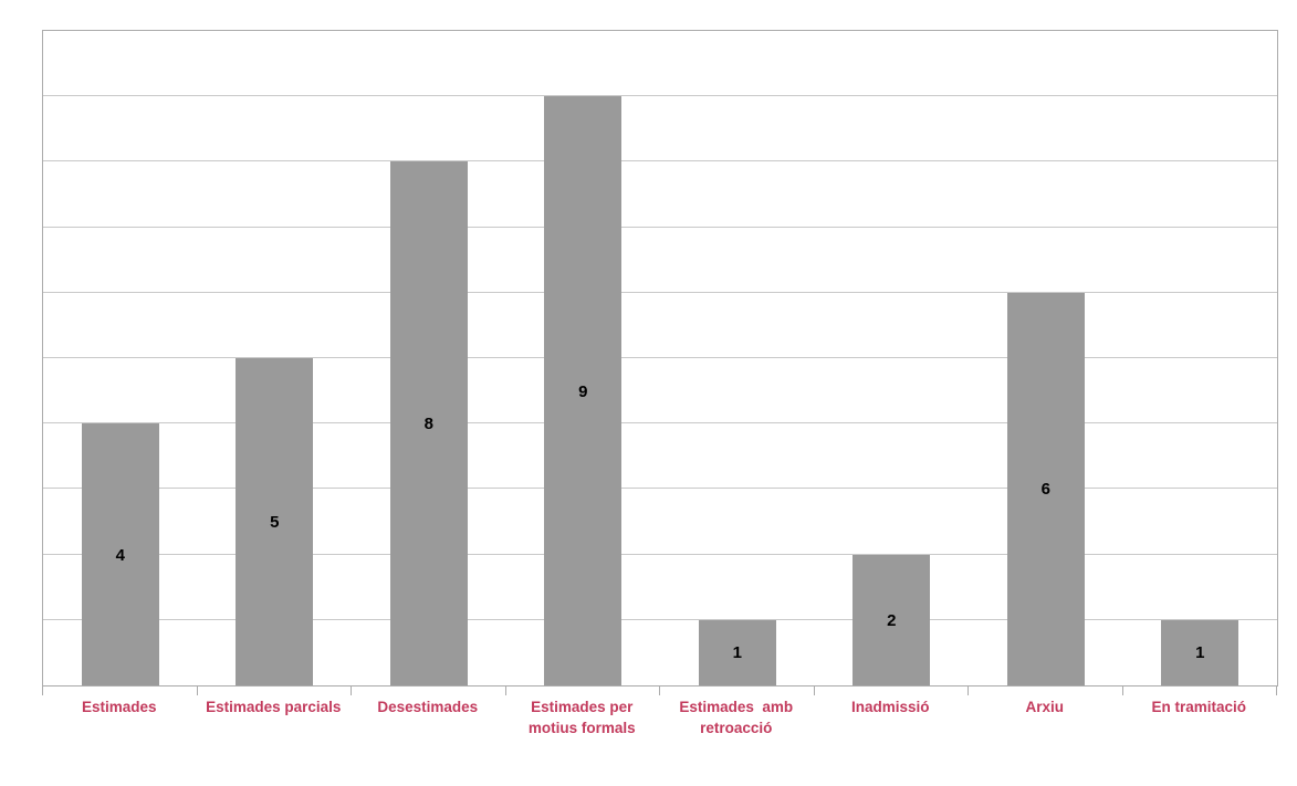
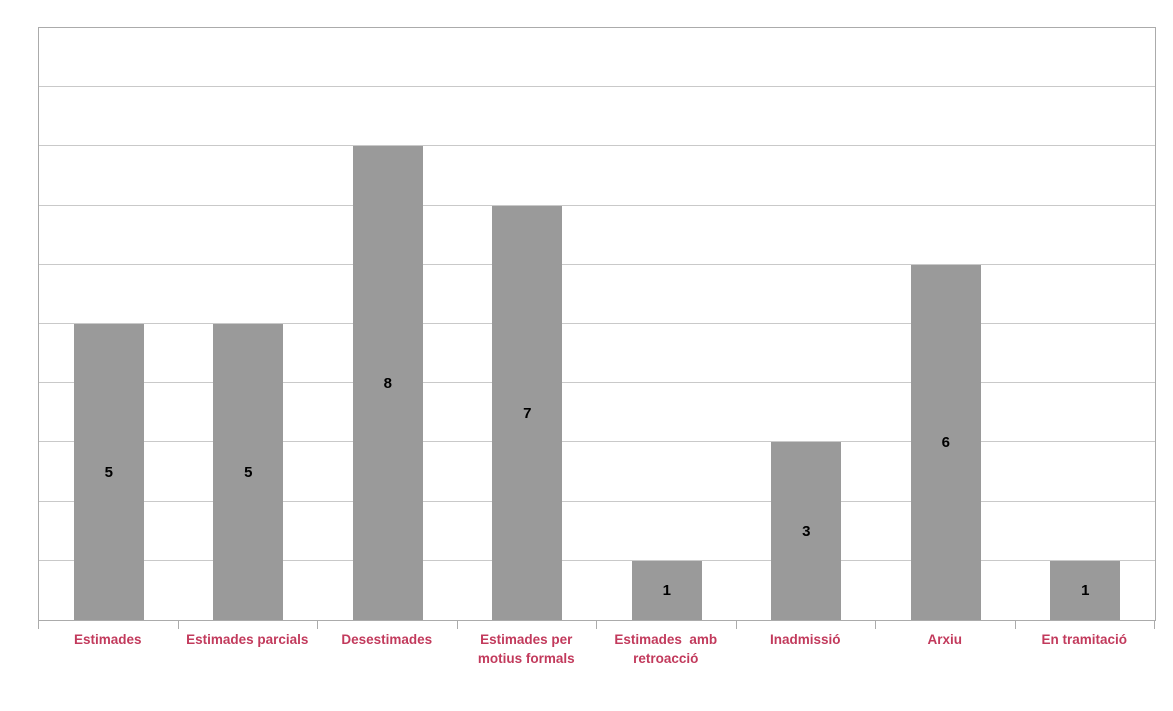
Estimades: 4 -> 5
Estimades per motius formals: 9 -> 7
Inadmissió: 2 -> 3
